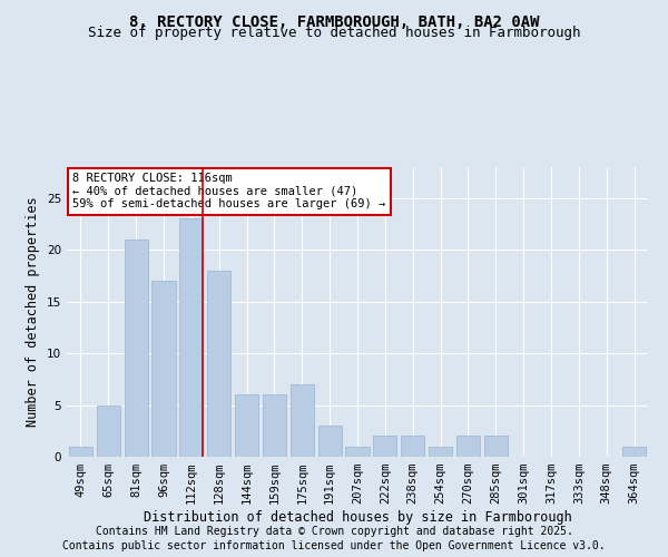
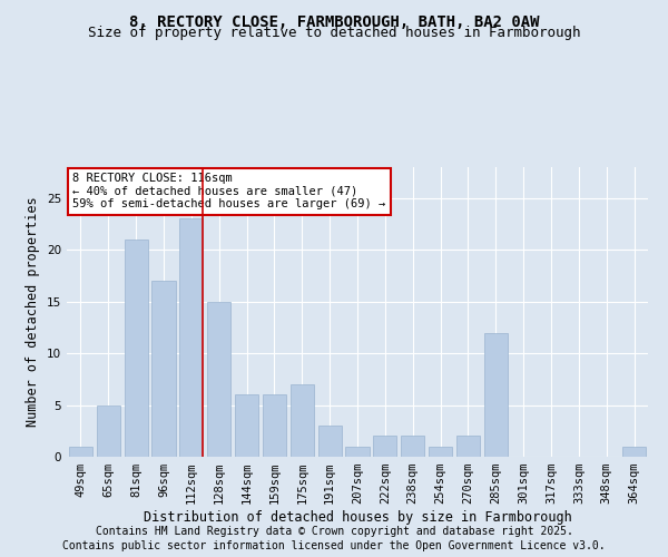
128sqm: 18 -> 15
285sqm: 2 -> 12
